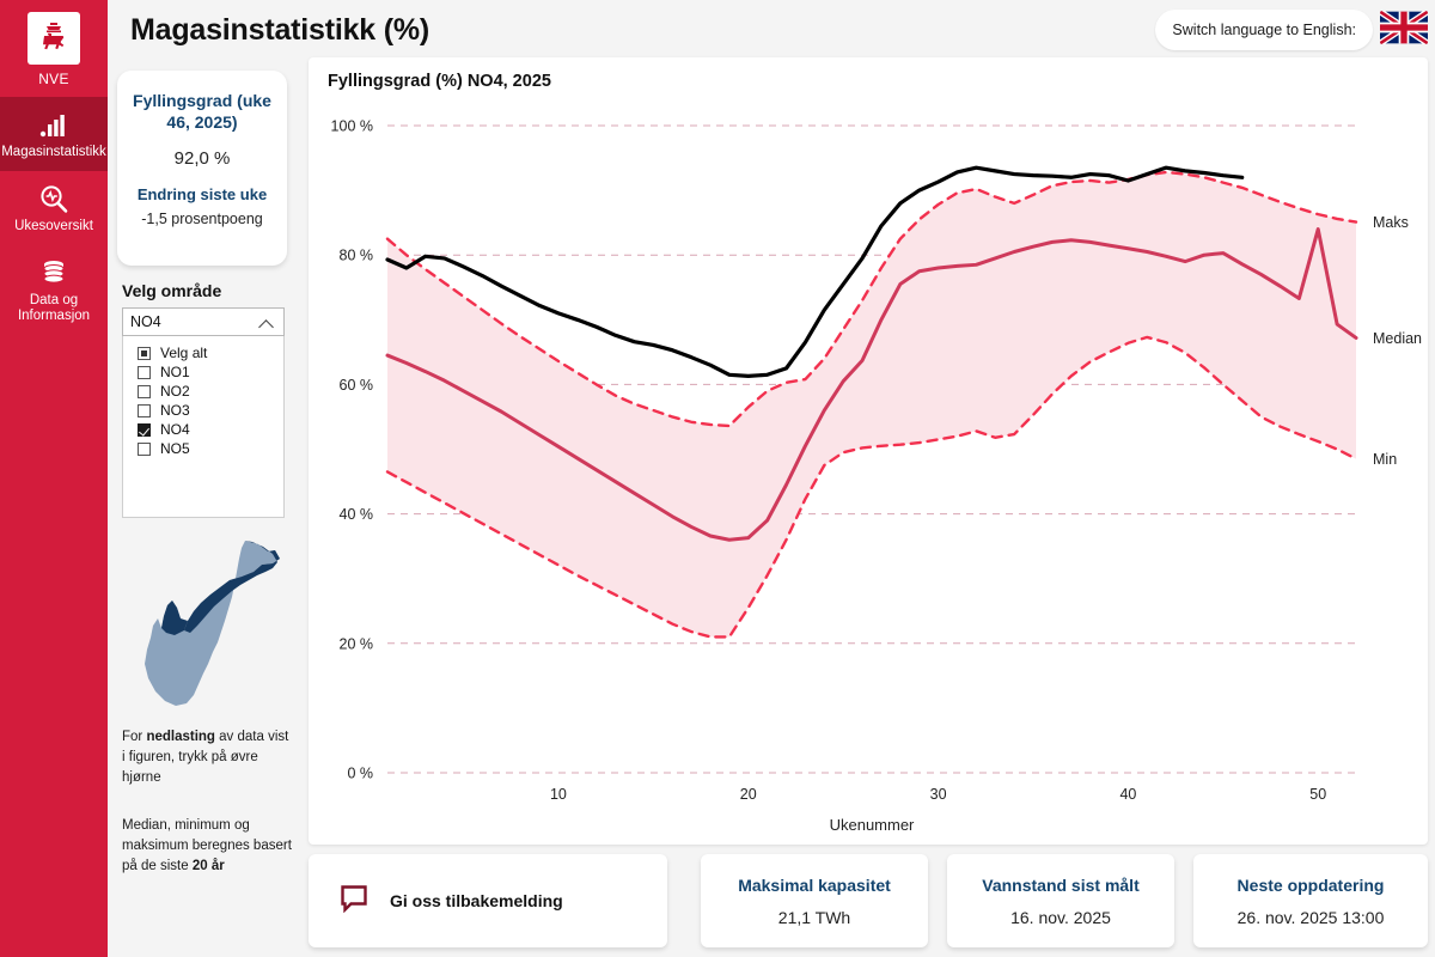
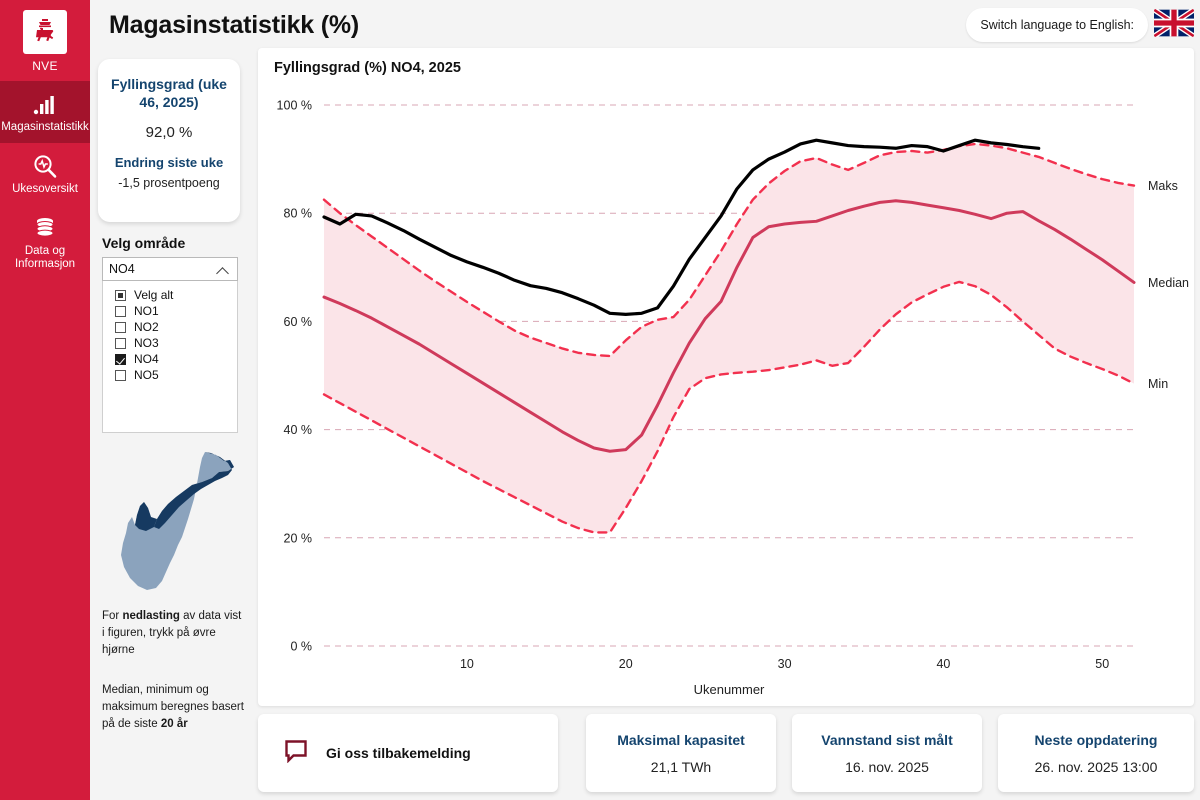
Median/50: 84% -> 71%
